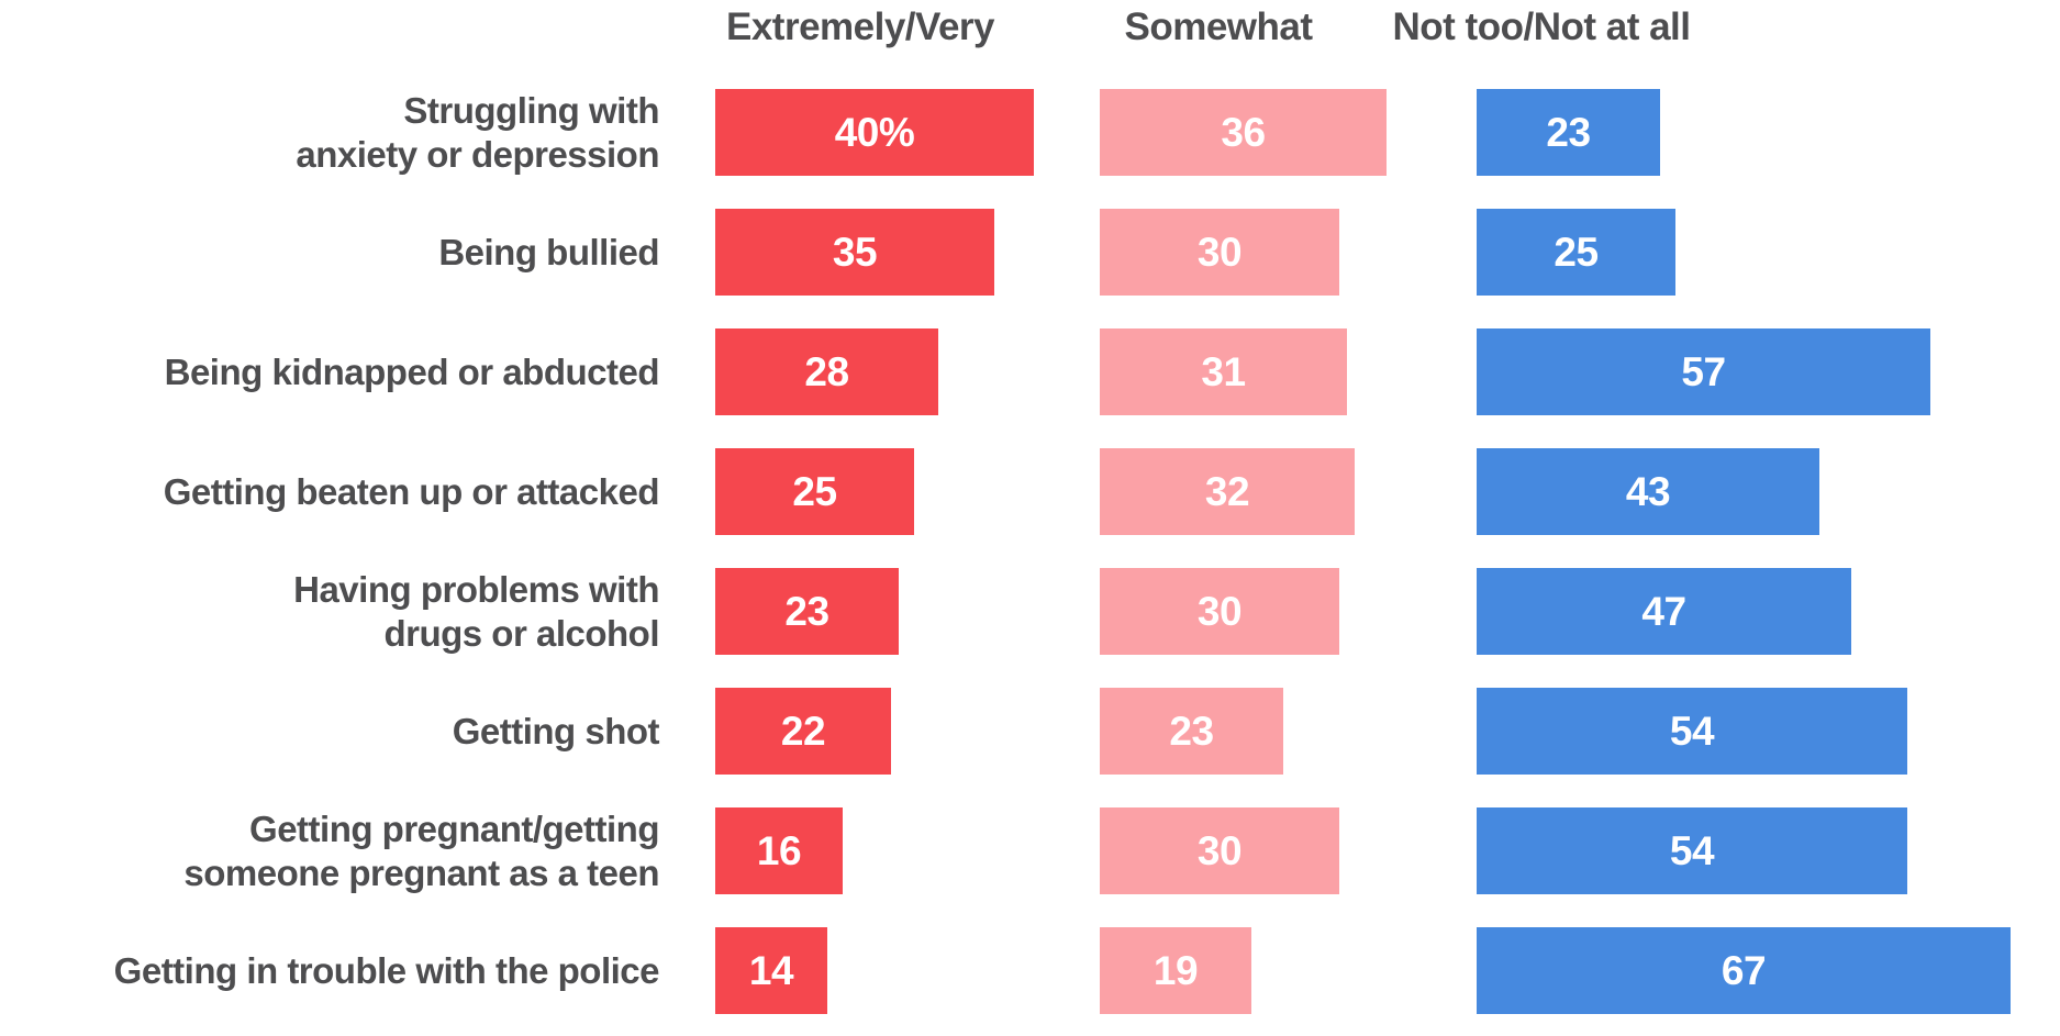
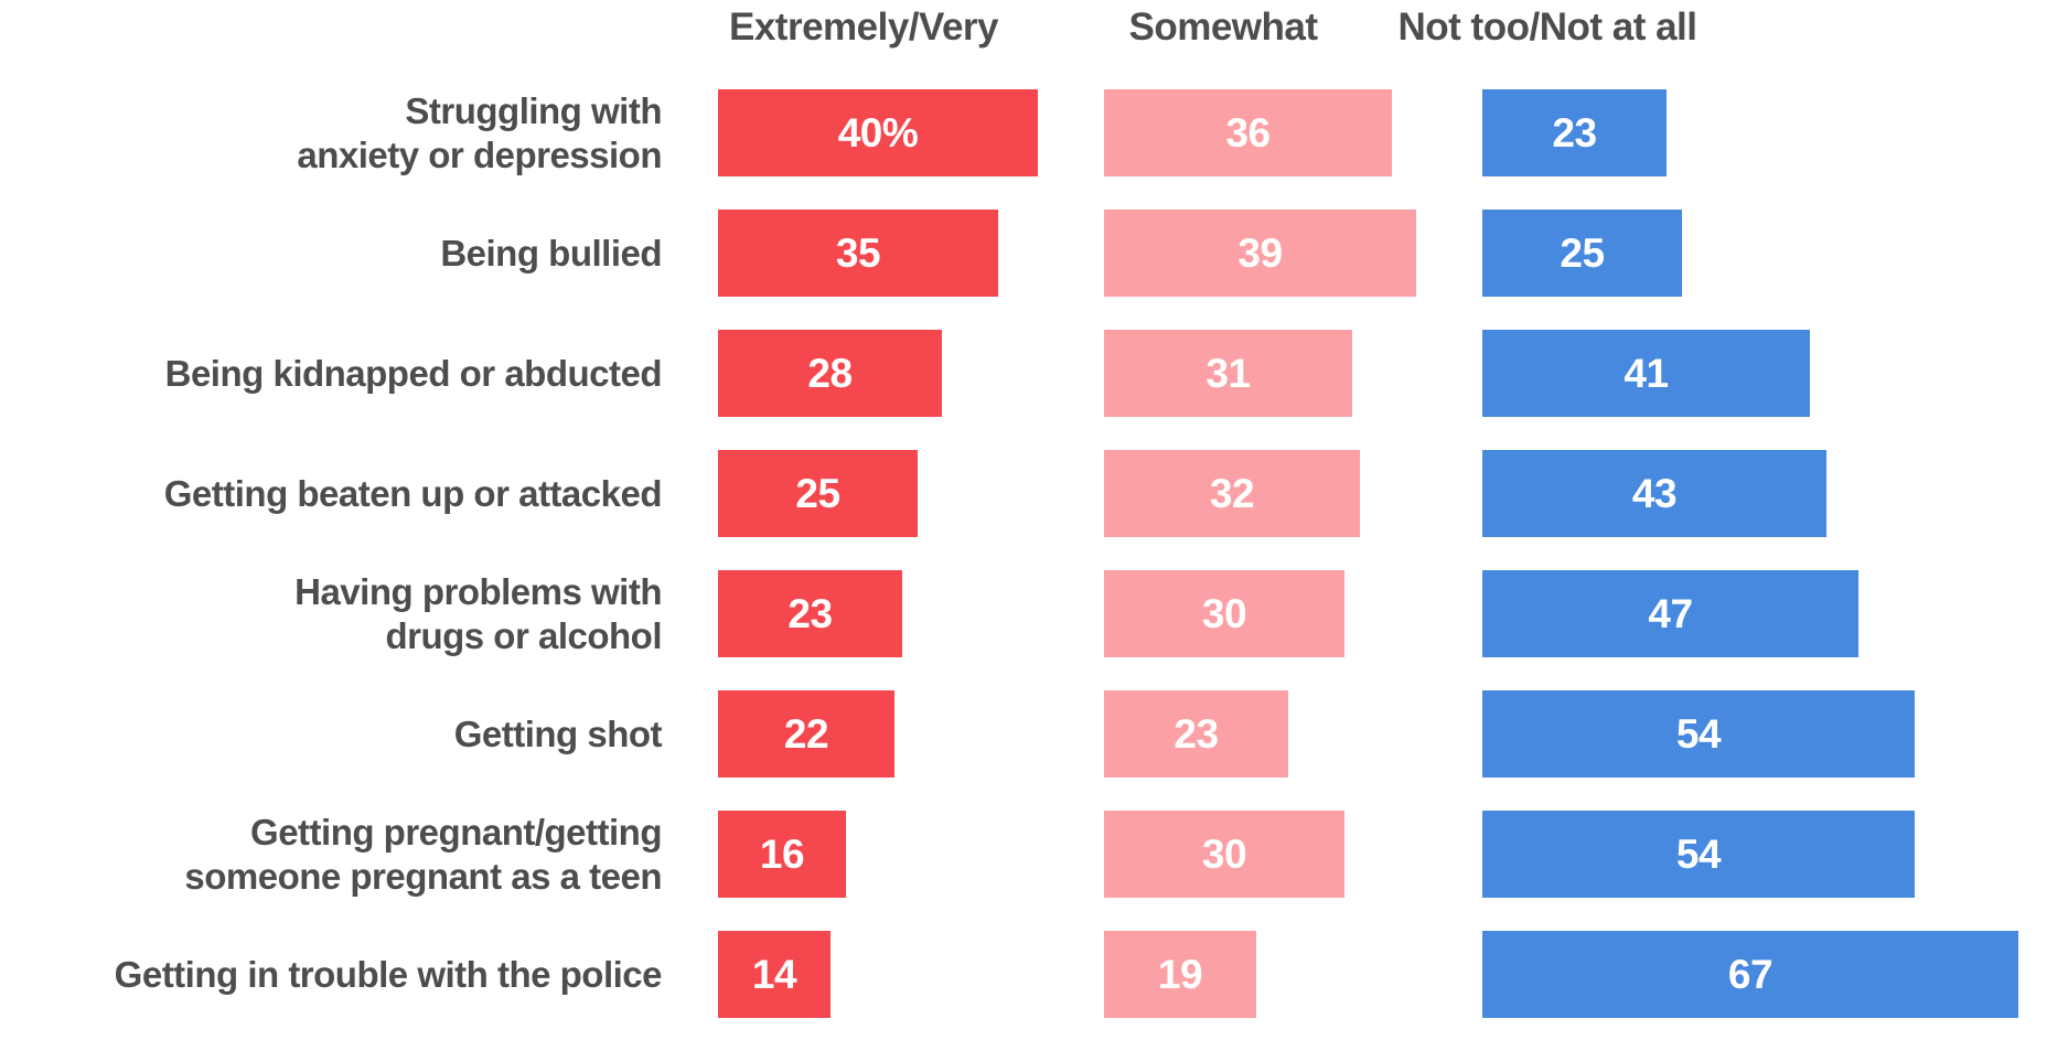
Somewhat/Being bullied: 30 -> 39
Not too/Not at all/Being kidnapped or abducted: 57 -> 41
